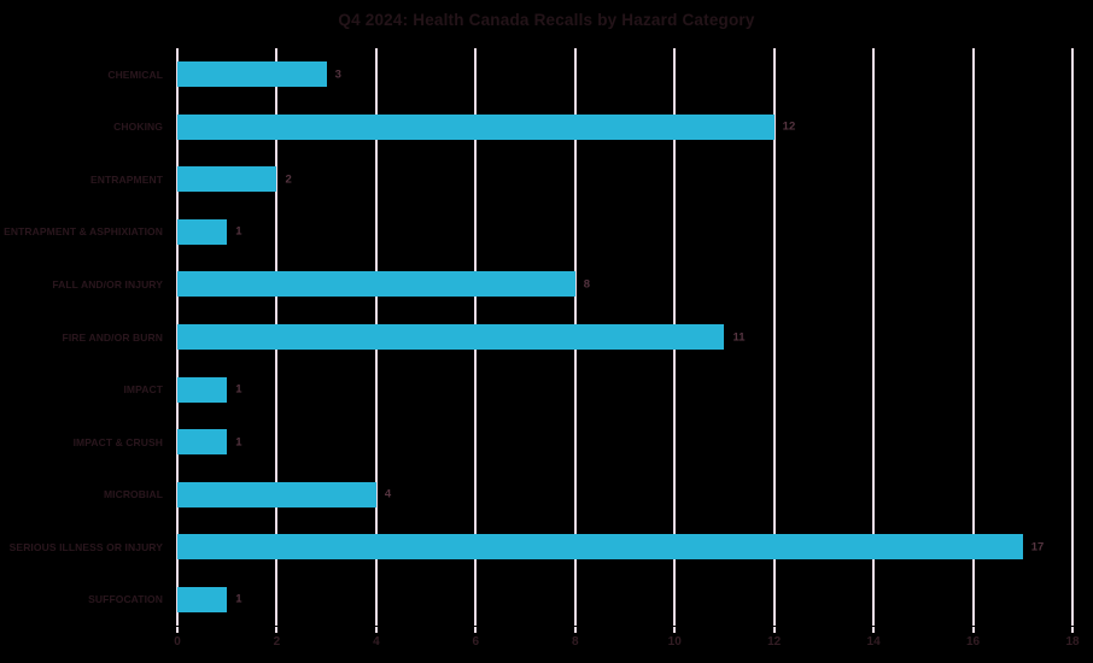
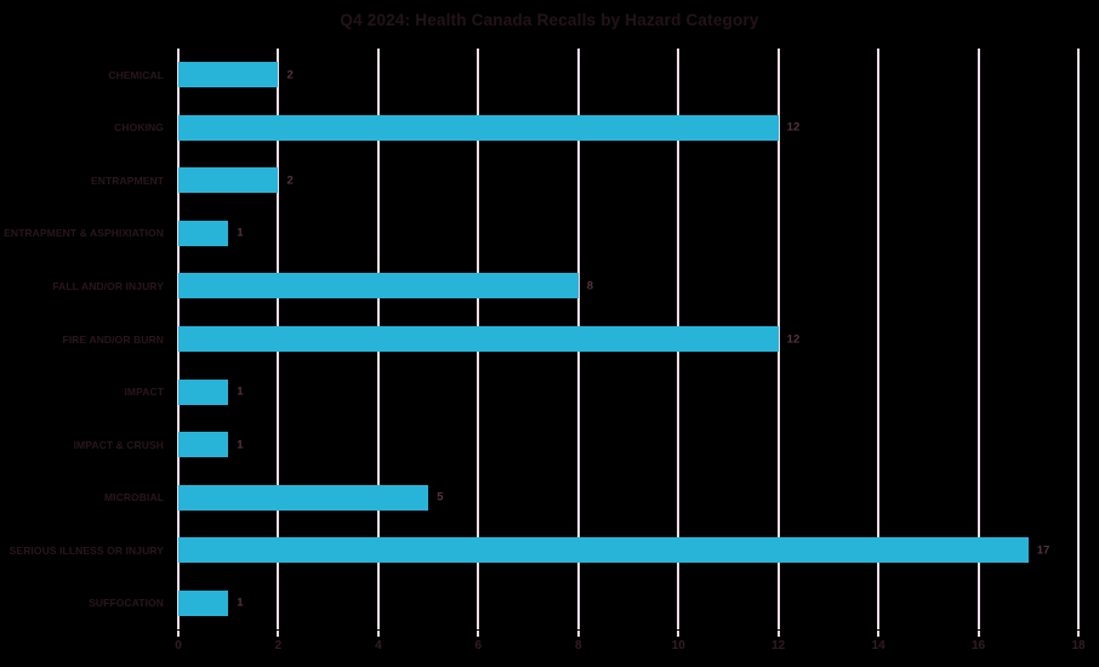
CHEMICAL: 3 -> 2
FIRE AND/OR BURN: 11 -> 12
MICROBIAL: 4 -> 5
